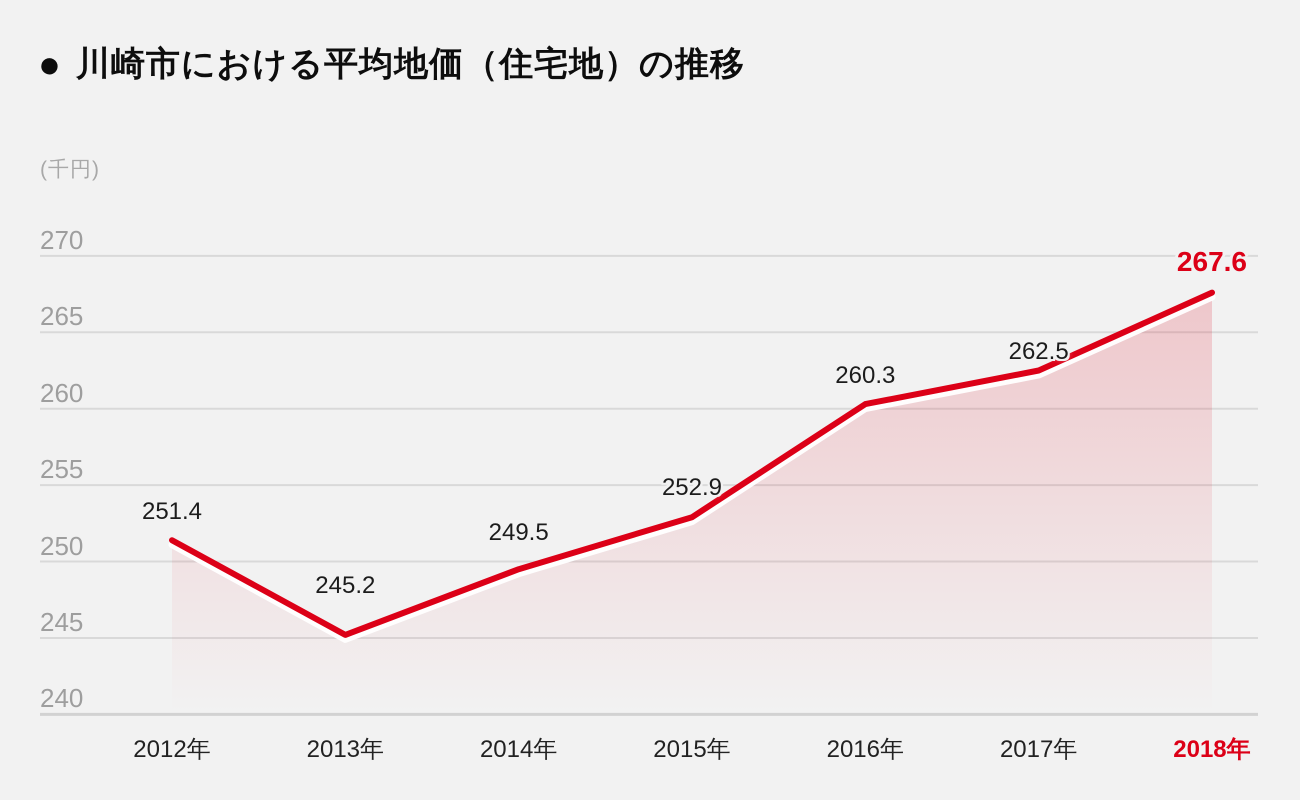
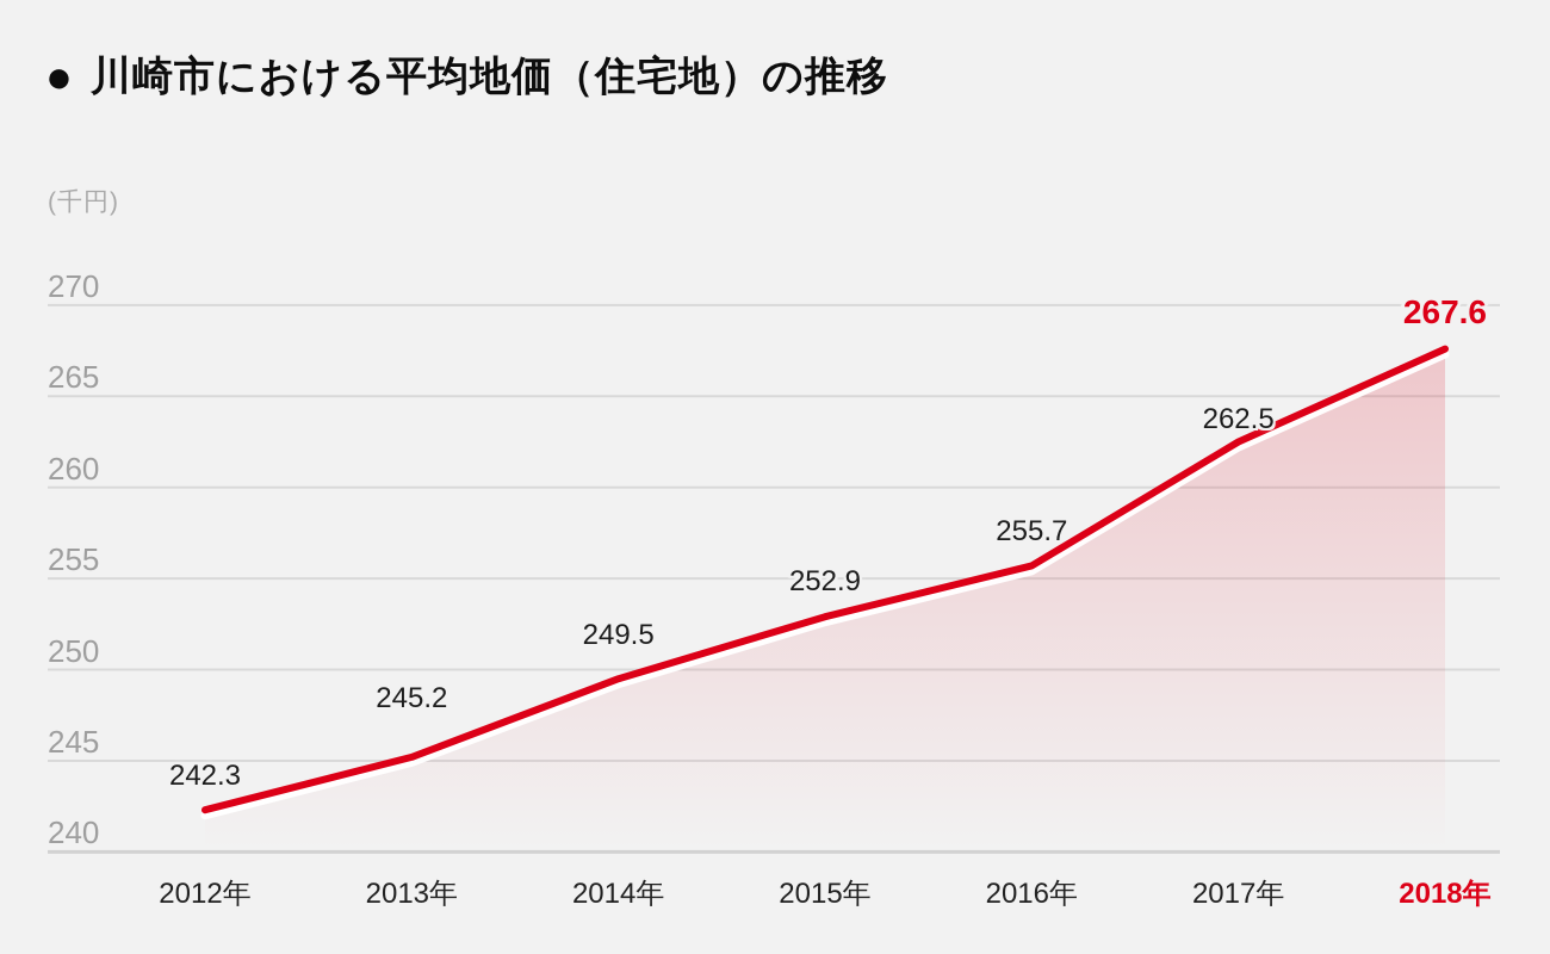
2012年: 251.4 -> 242.3
2016年: 260.3 -> 255.7
